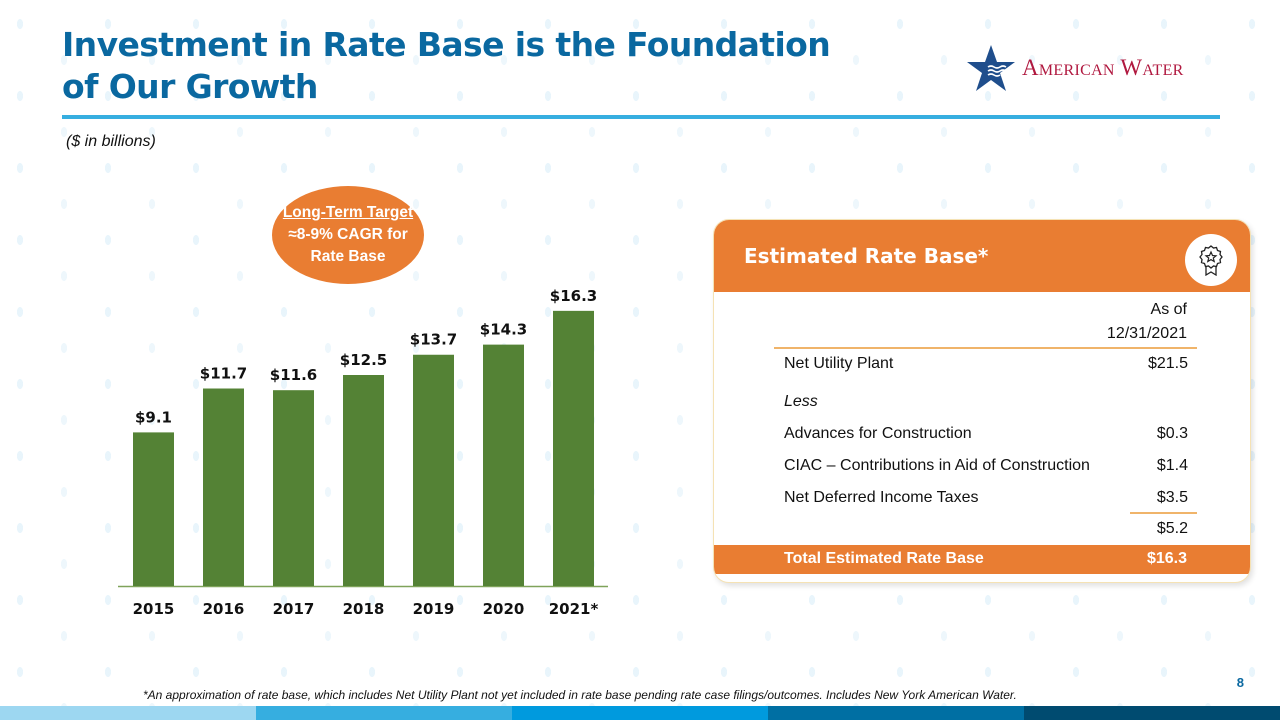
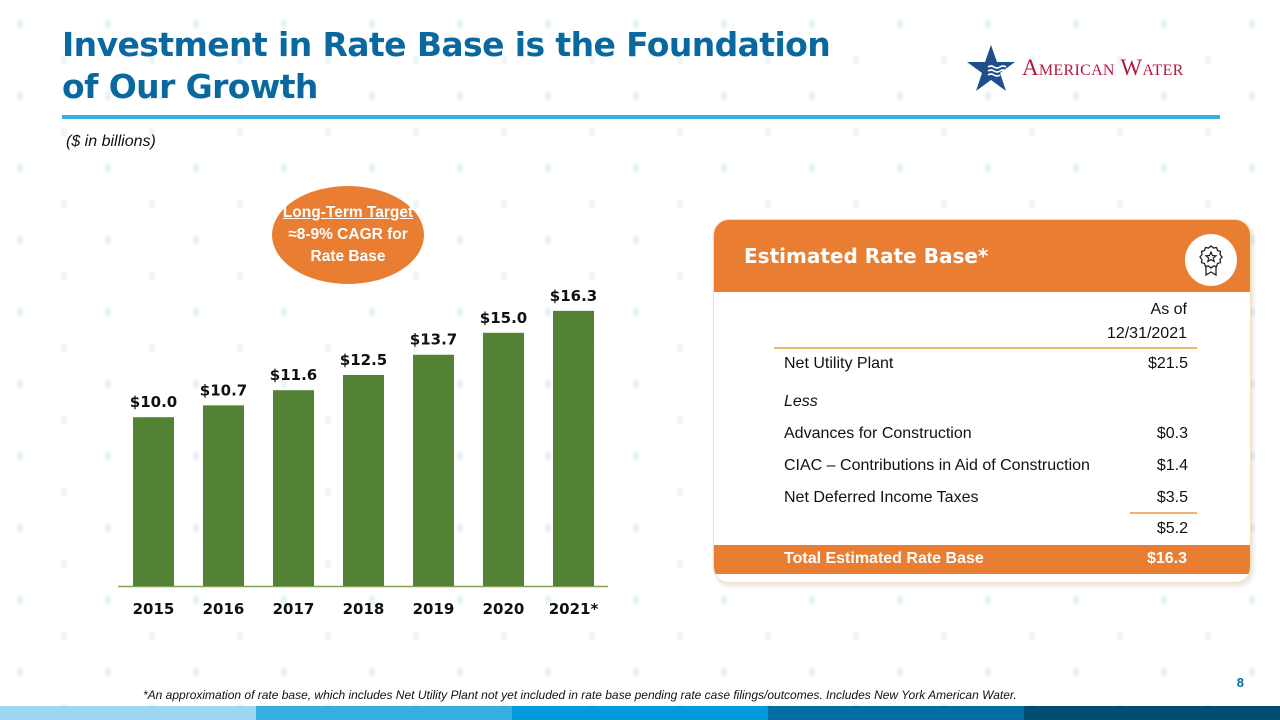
2015: $9.1 -> $10.0
2016: $11.7 -> $10.7
2020: $14.3 -> $15.0
